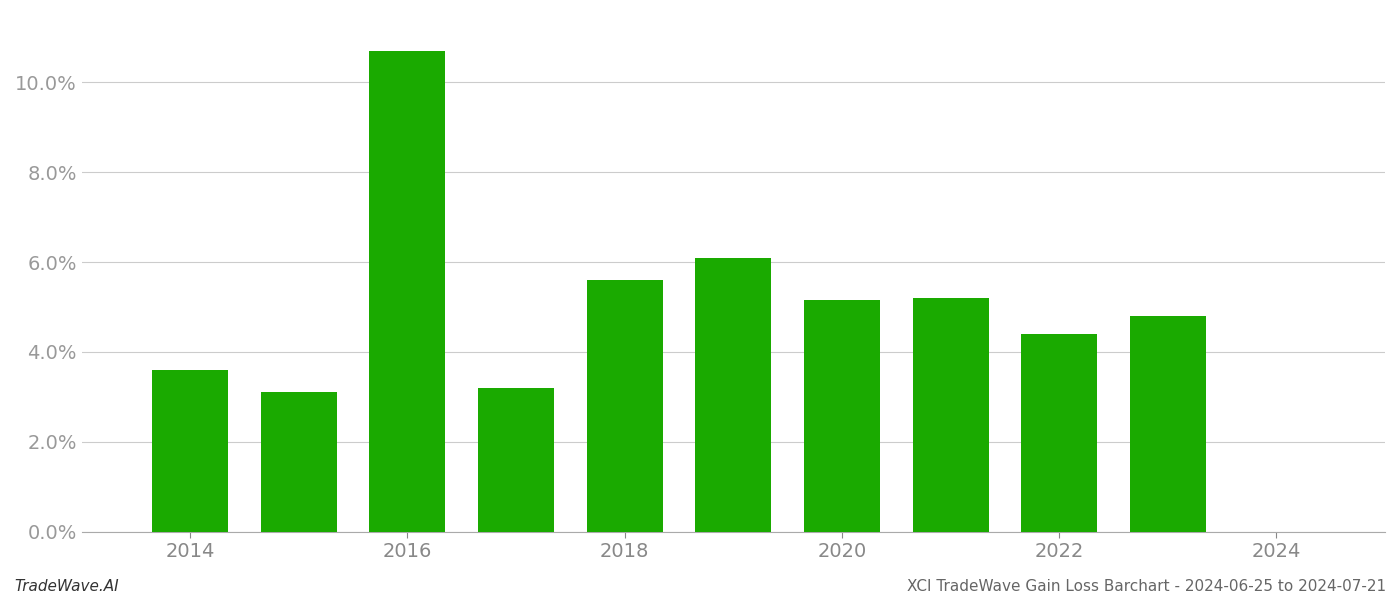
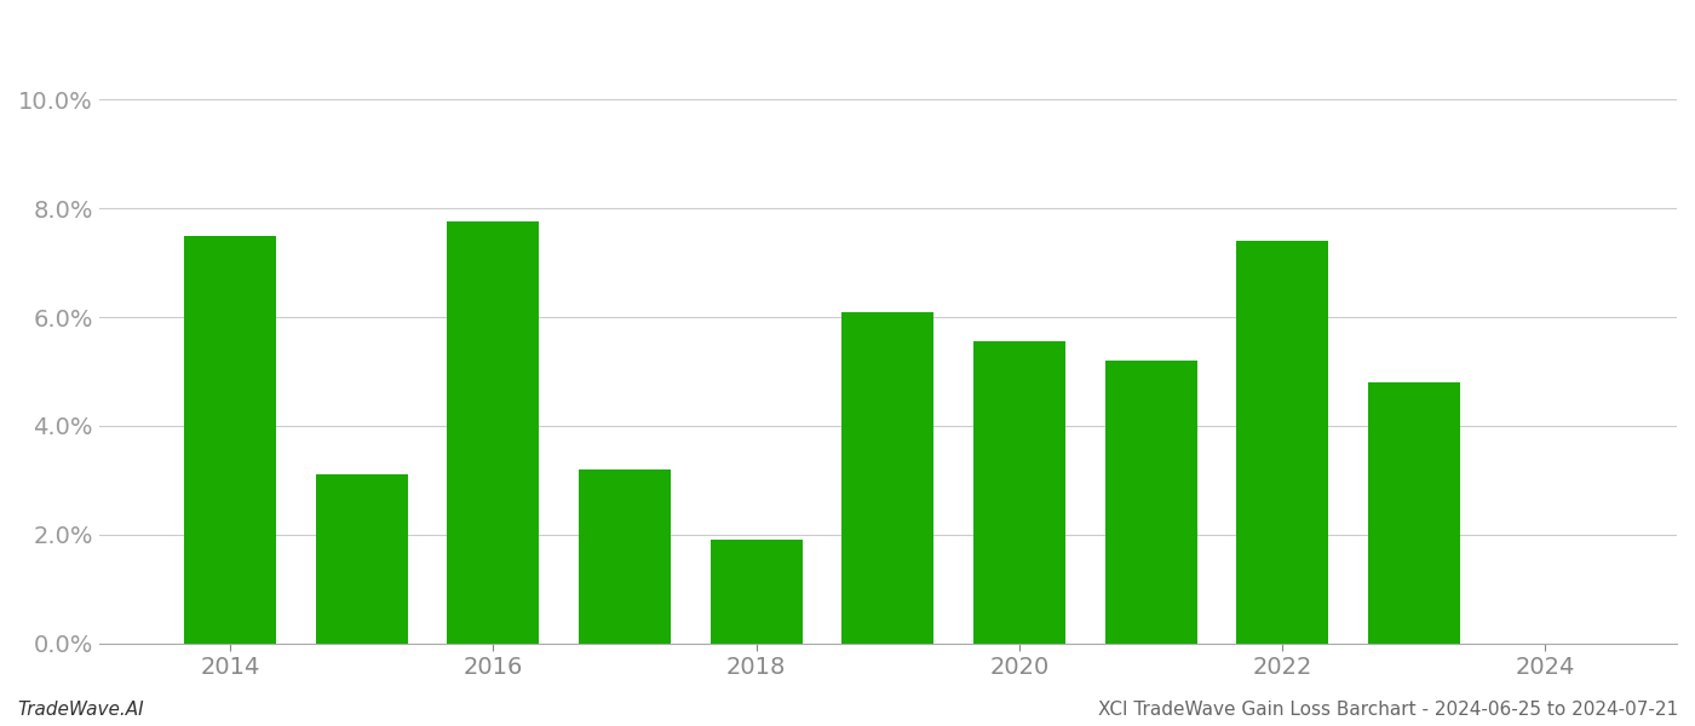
2014: 3.60% -> 7.50%
2016: 10.70% -> 7.75%
2018: 5.60% -> 1.90%
2020: 5.15% -> 5.55%
2022: 4.40% -> 7.40%
